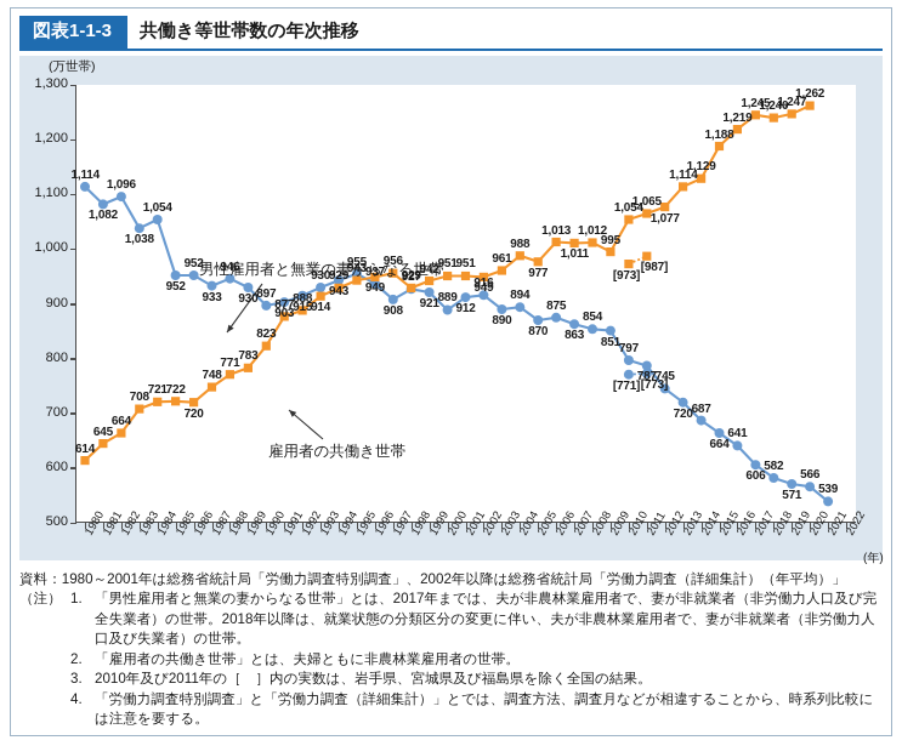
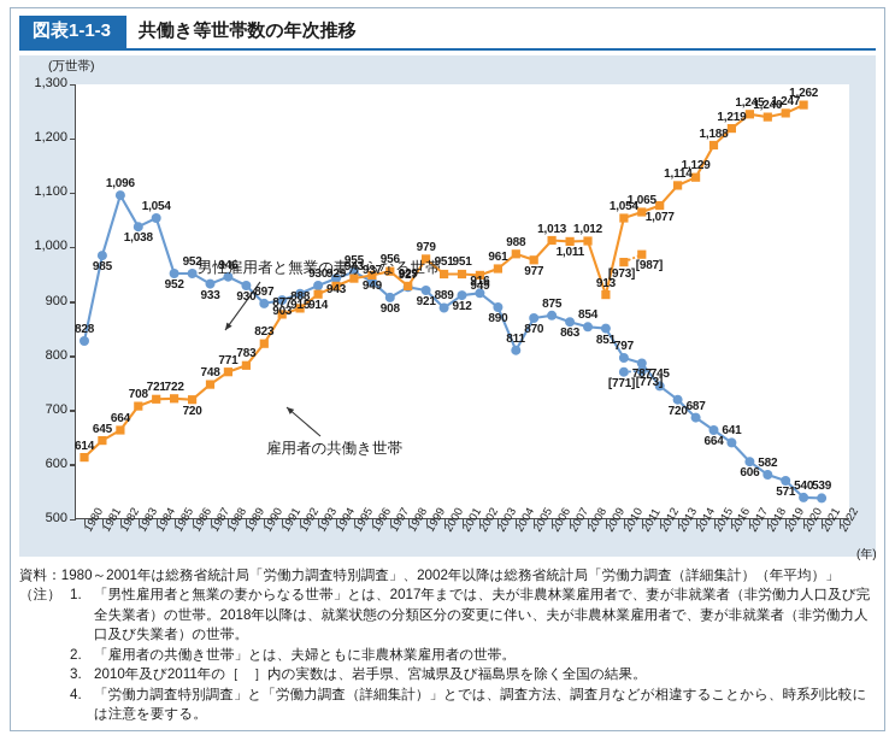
男性雇用者と無業の妻からなる世帯/1980: 1,114 -> 828
男性雇用者と無業の妻からなる世帯/1981: 1,082 -> 985
雇用者の共働き世帯/1999: 942 -> 979
男性雇用者と無業の妻からなる世帯/2004: 894 -> 811
雇用者の共働き世帯/2009: 995 -> 913
男性雇用者と無業の妻からなる世帯/2020: 566 -> 540
